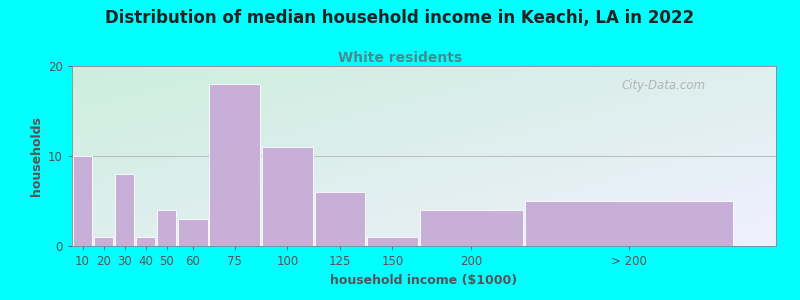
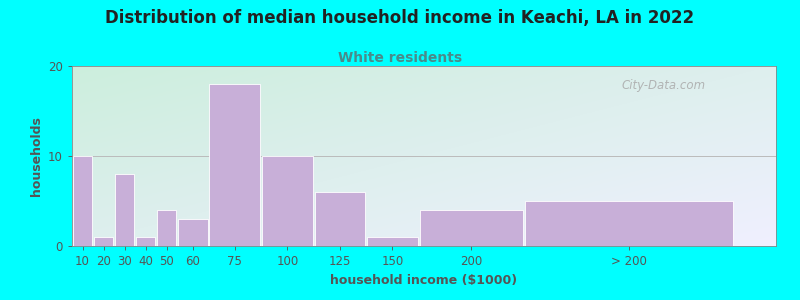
100: 11 -> 10
